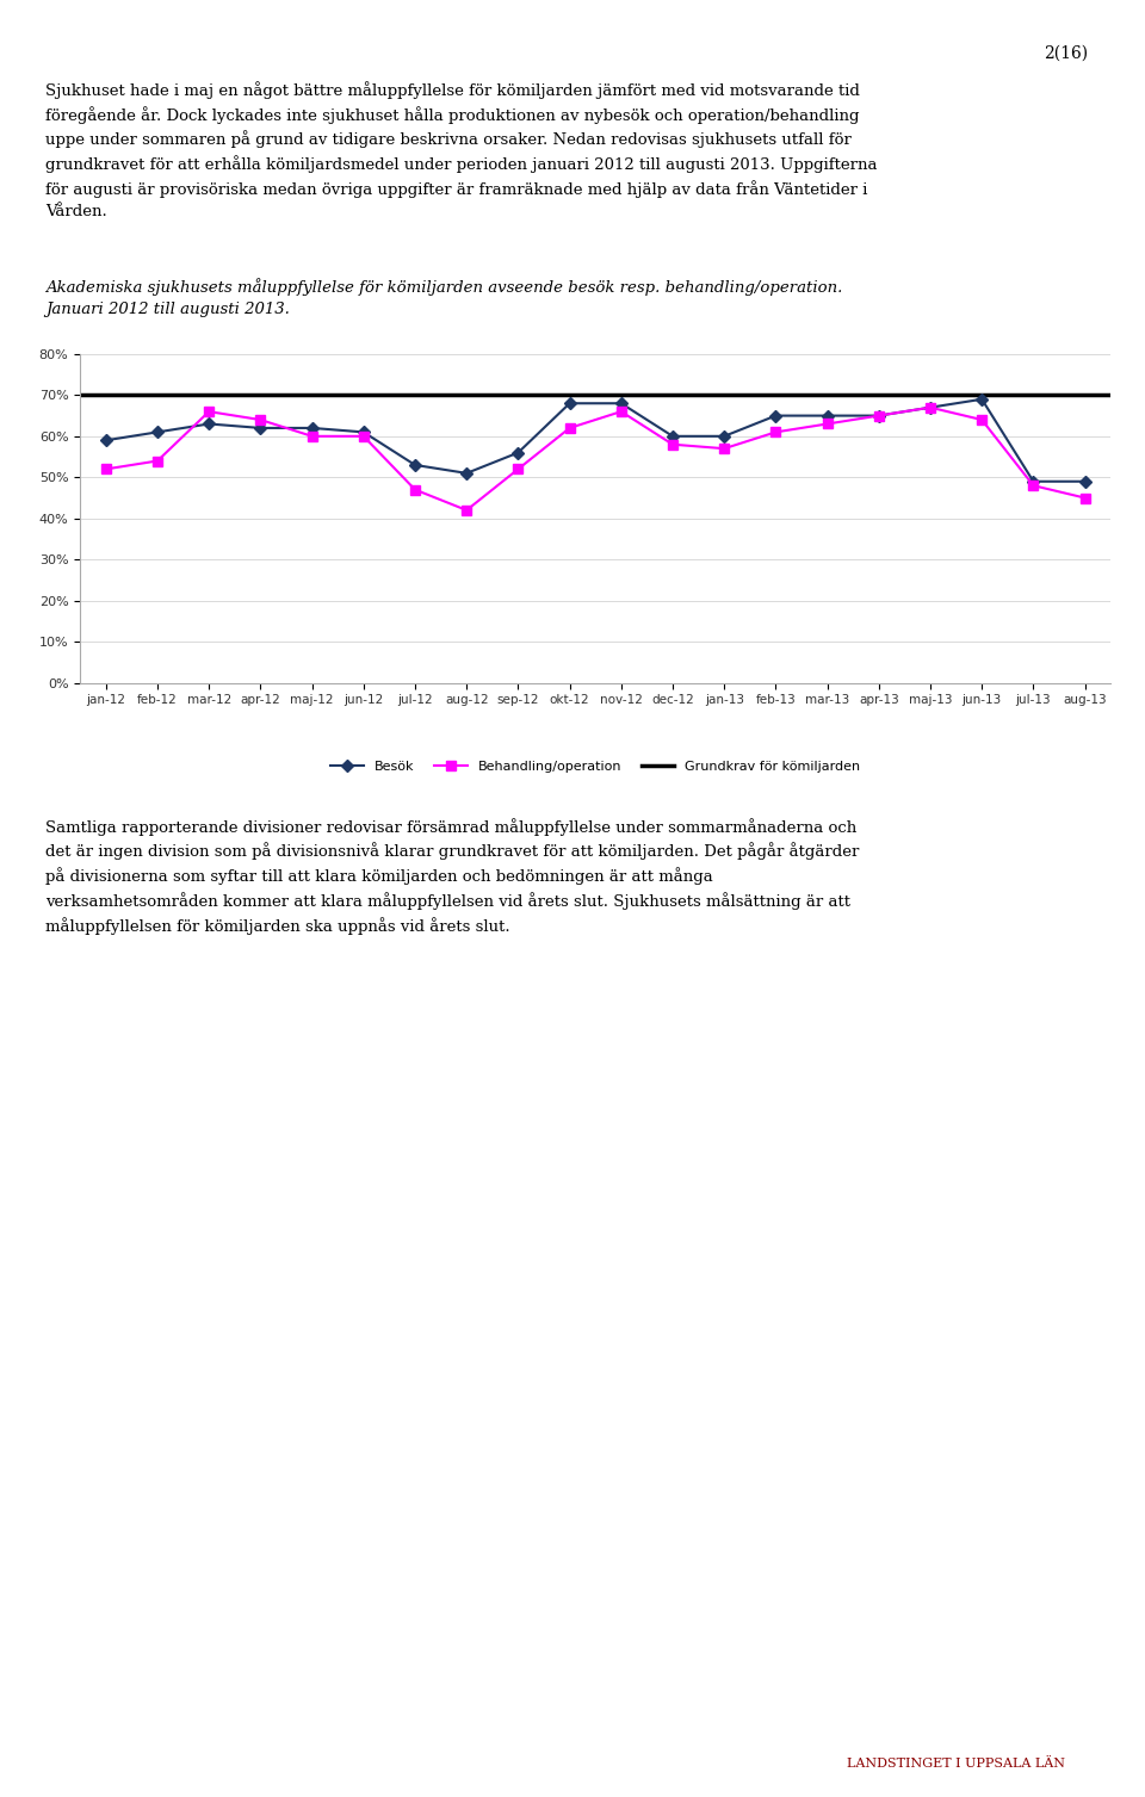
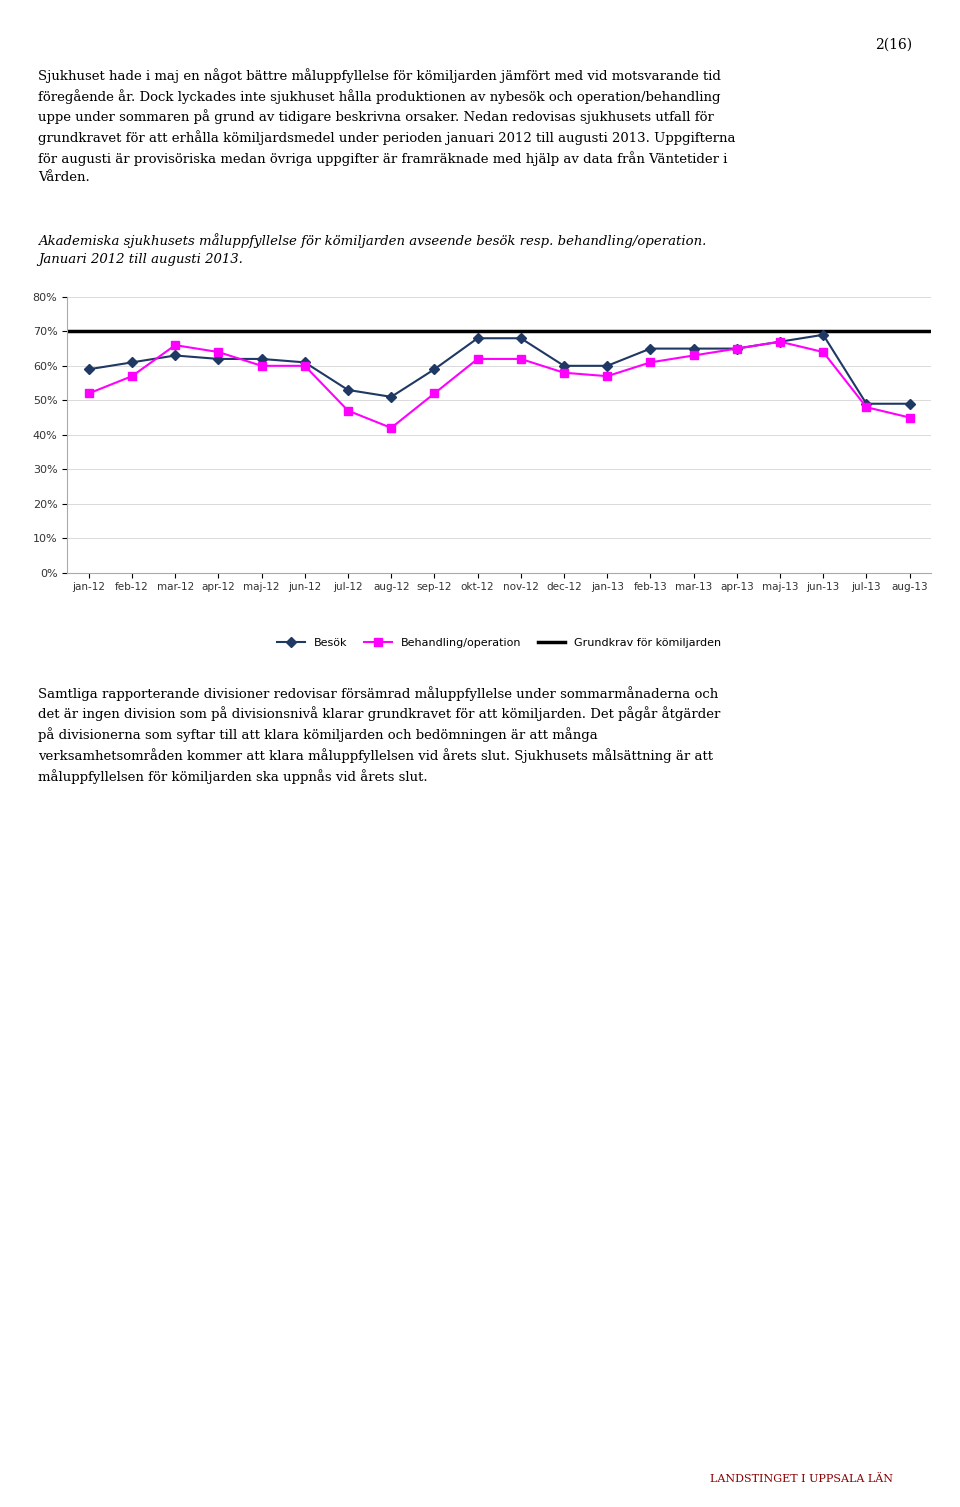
Behandling/operation/feb-12: 54% -> 57%
Besök/sep-12: 56% -> 59%
Behandling/operation/nov-12: 66% -> 62%
